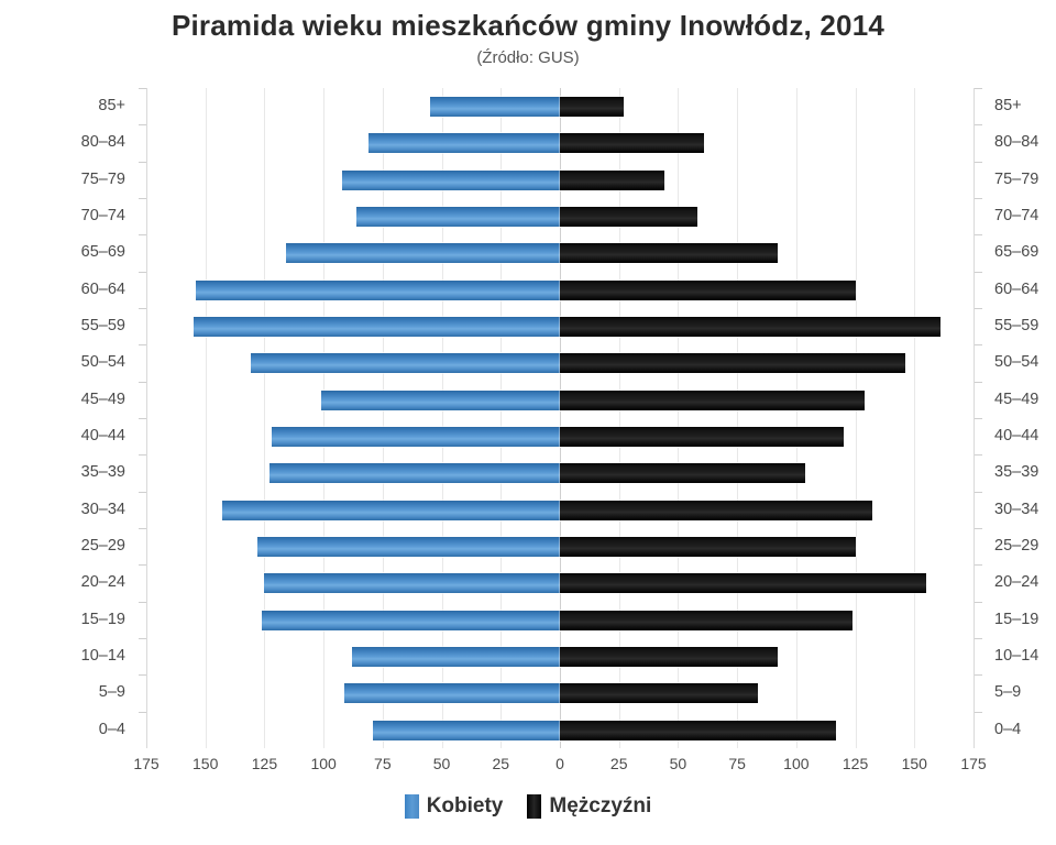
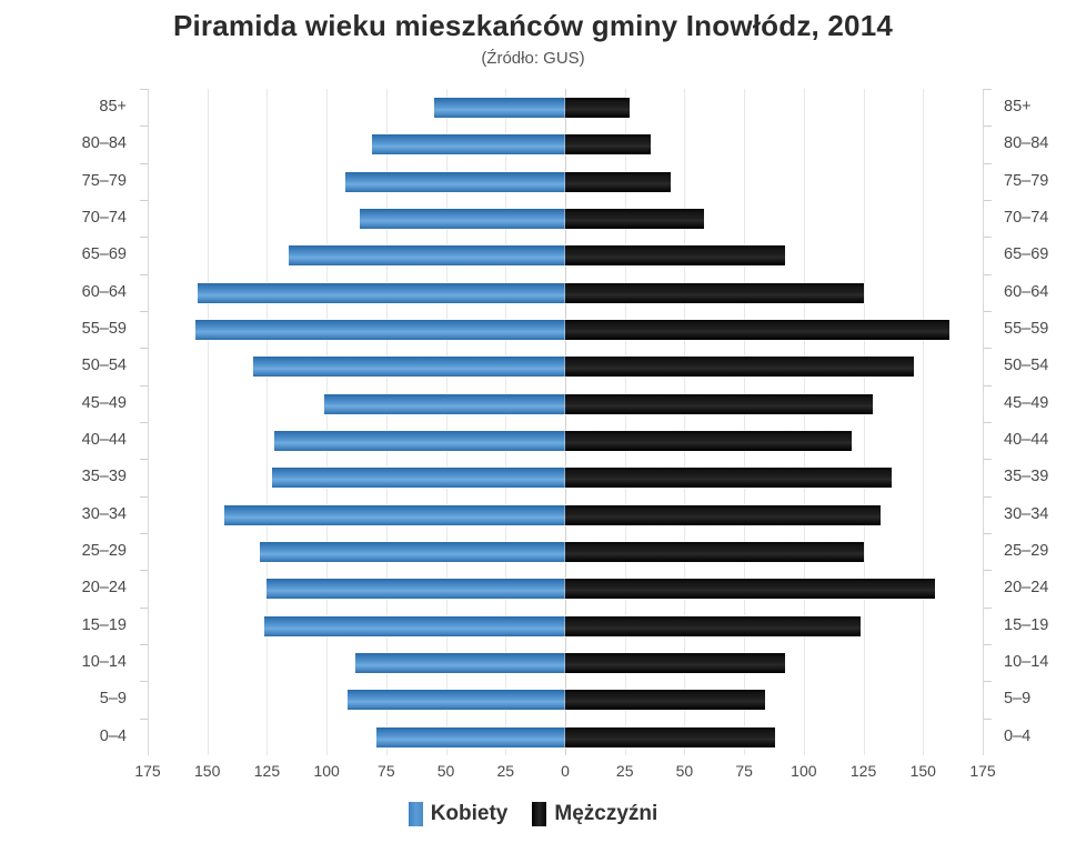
Mężczyźni/80–84: 61 -> 36
Mężczyźni/35–39: 104 -> 137
Mężczyźni/0–4: 117 -> 88
